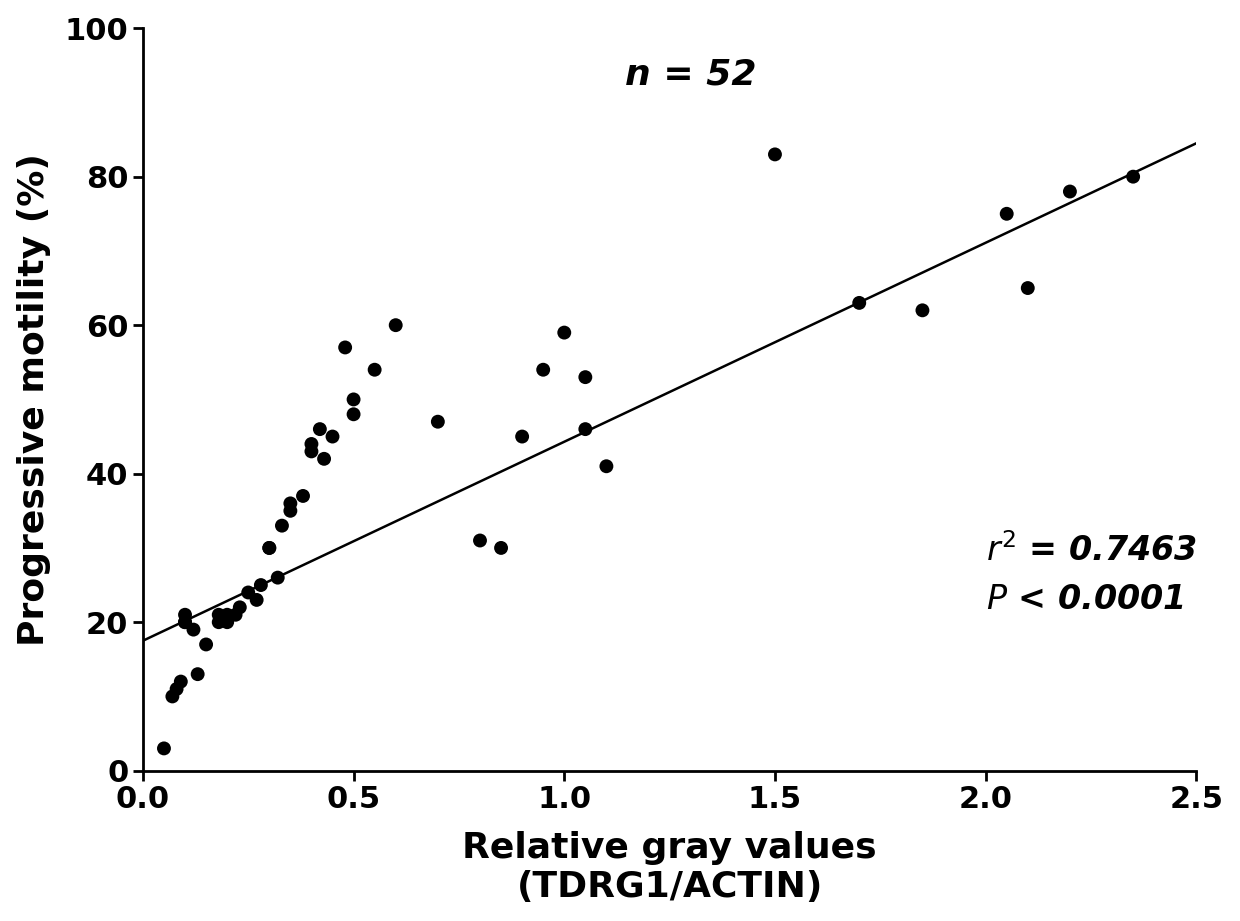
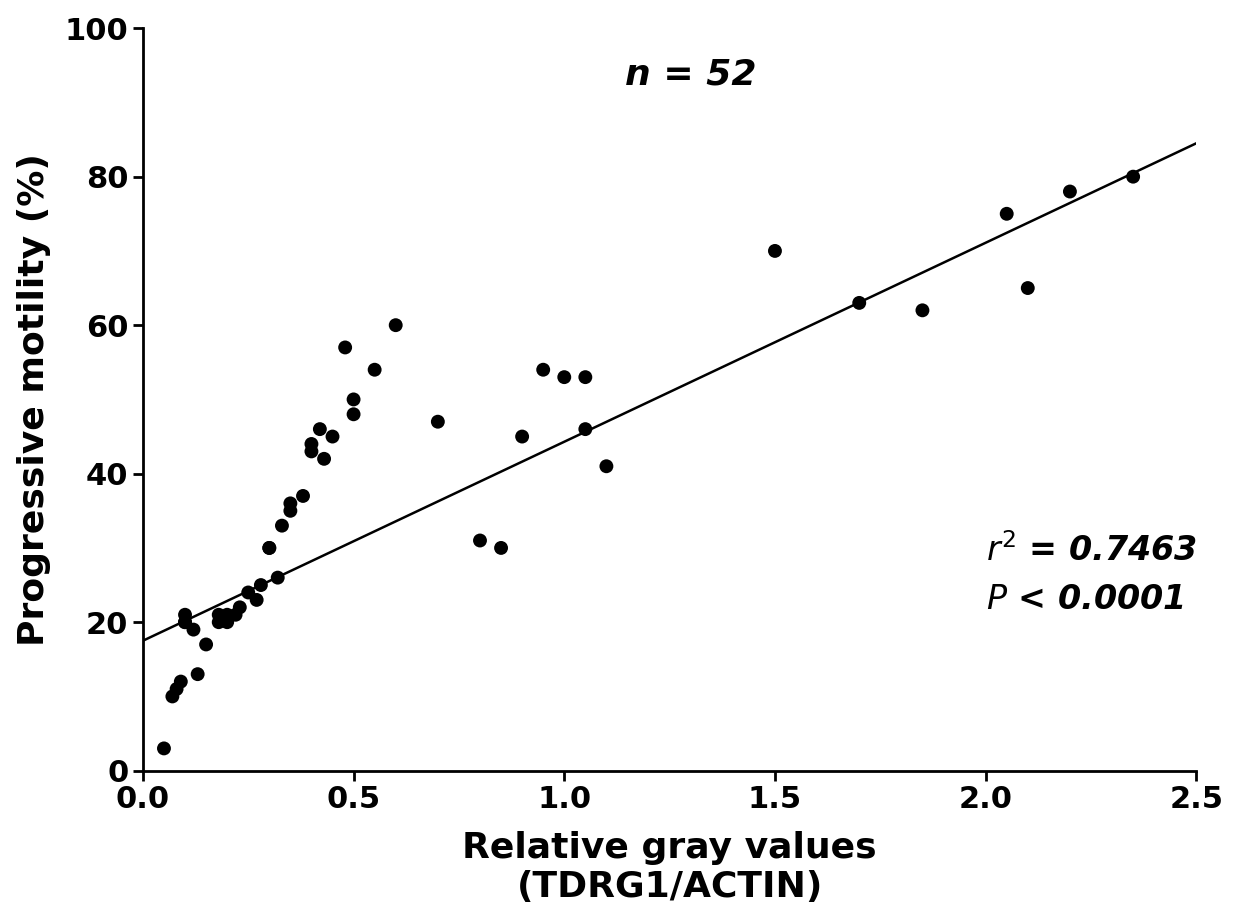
1.0: 59 -> 53
1.5: 83 -> 70
